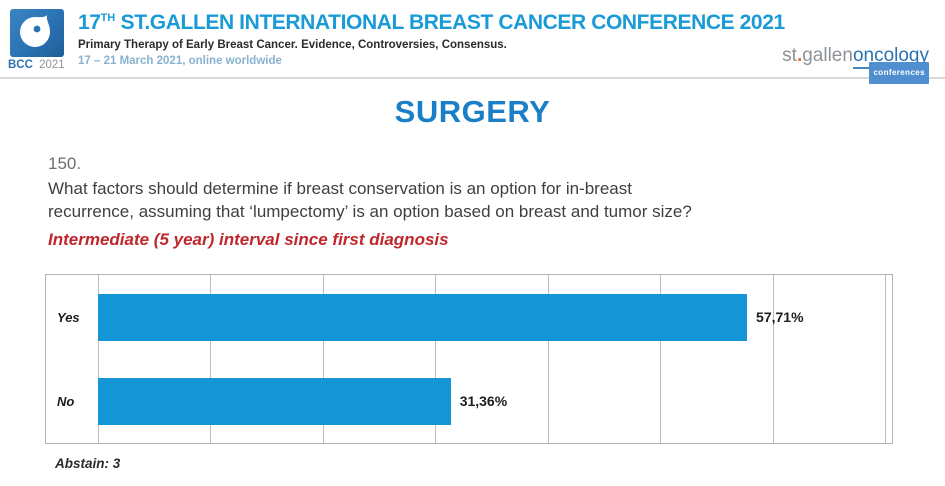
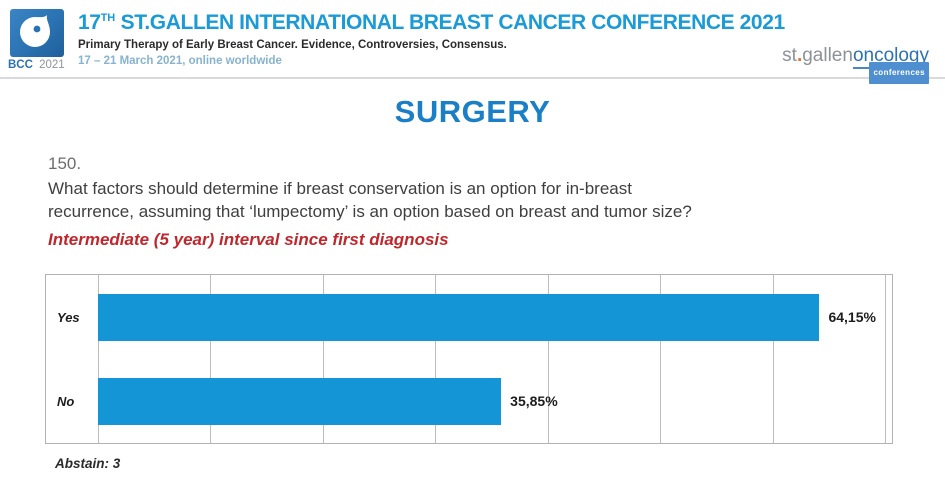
Yes: 57,71% -> 64,15%
No: 31,36% -> 35,85%
